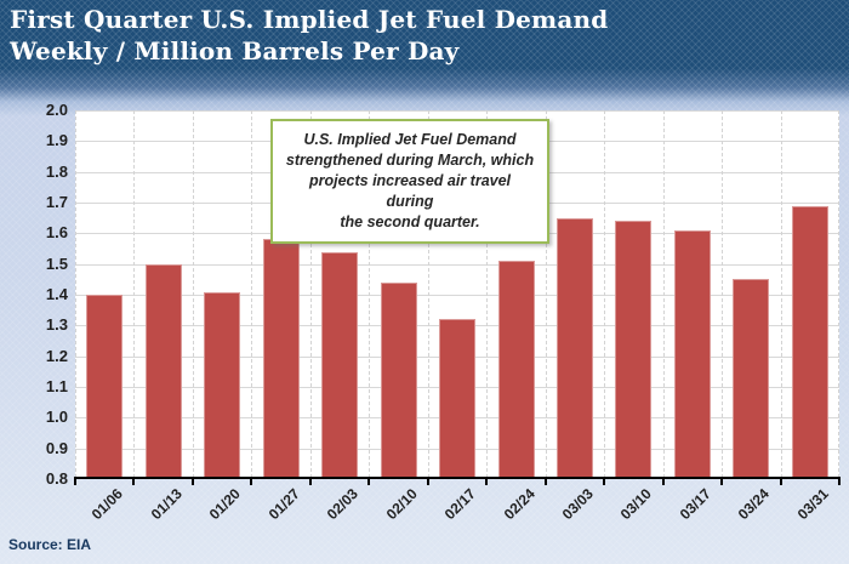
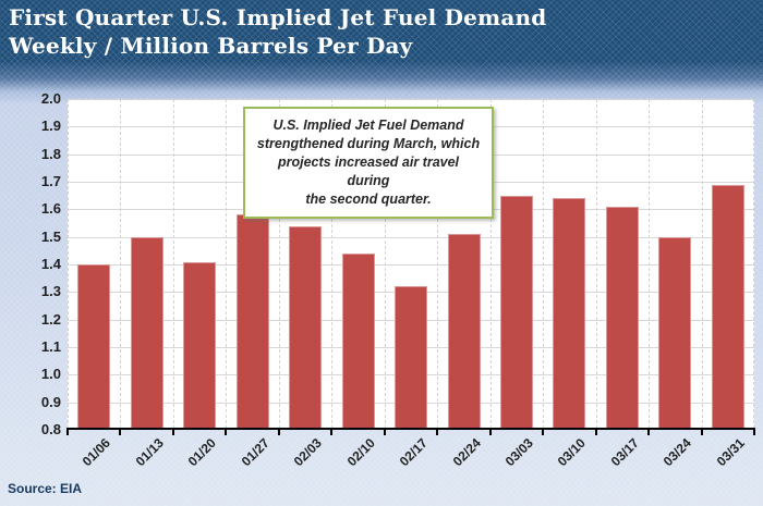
03/24: 1.45 -> 1.50
